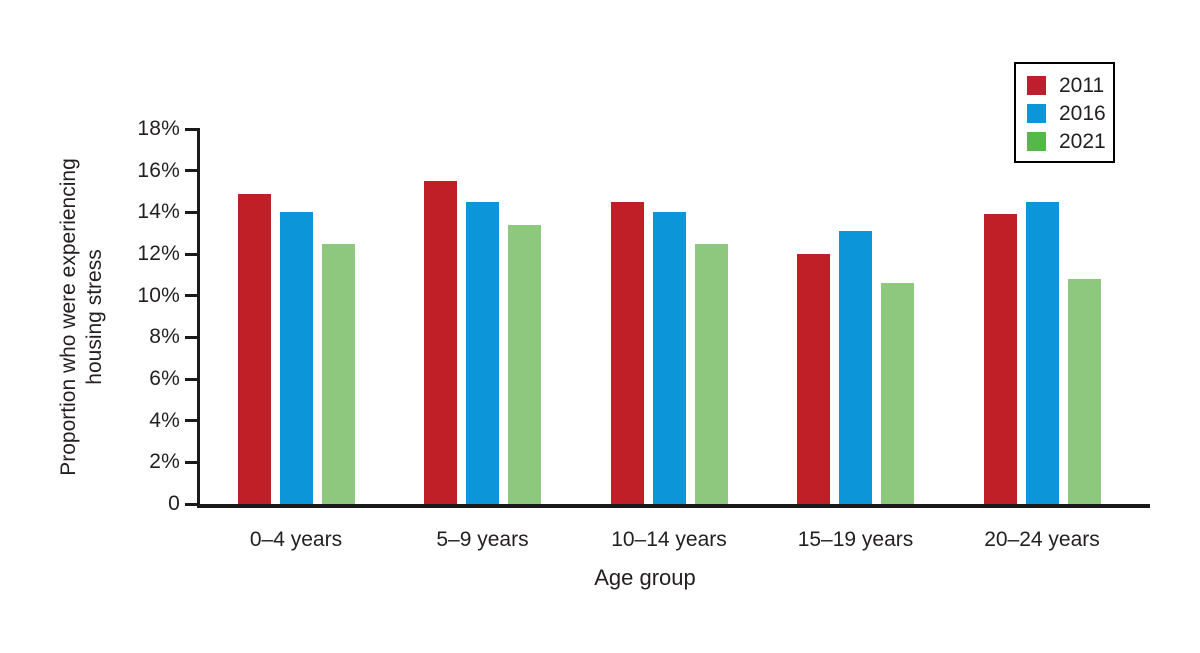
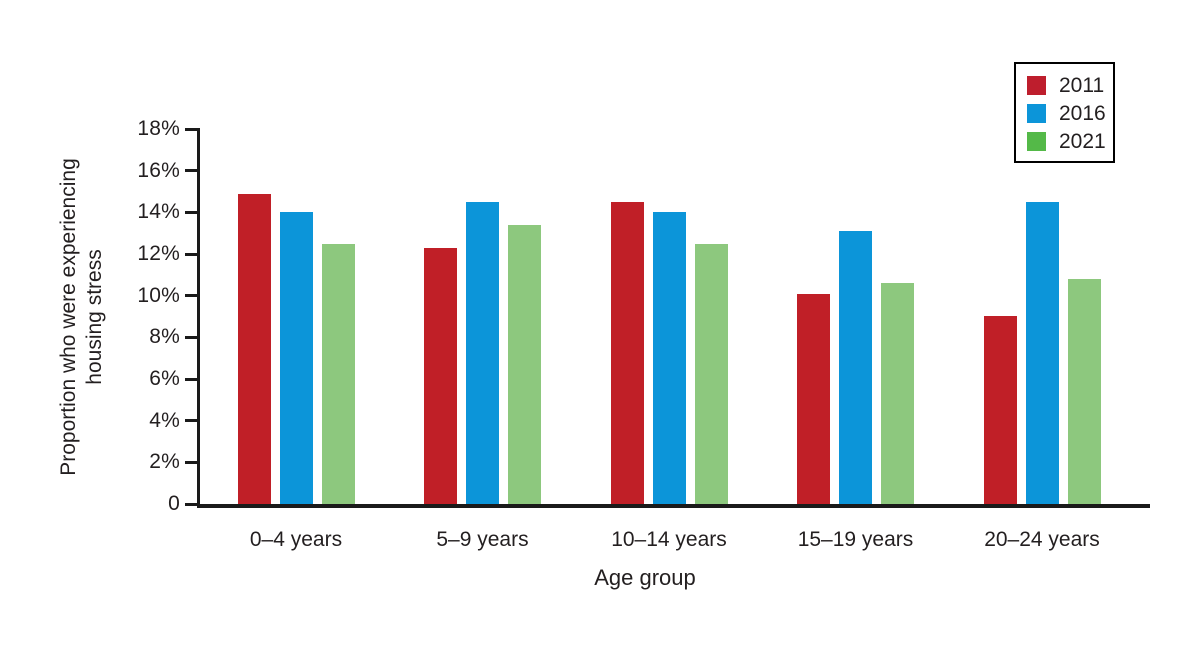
2011/5–9 years: 15.5% -> 12.3%
2011/15–19 years: 12.0% -> 10.1%
2011/20–24 years: 13.9% -> 9.0%
